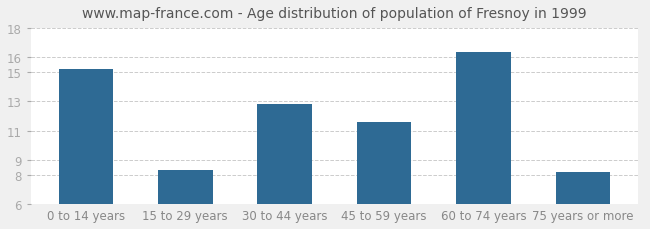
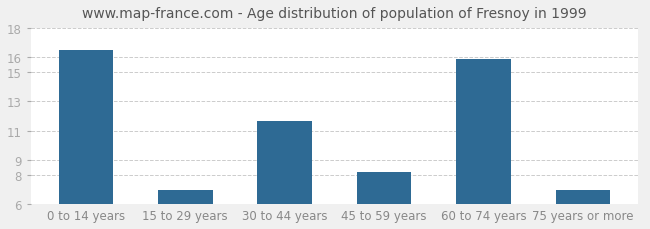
0 to 14 years: 15.2 -> 16.5
15 to 29 years: 8.3 -> 7.0
30 to 44 years: 12.8 -> 11.7
45 to 59 years: 11.6 -> 8.2
60 to 74 years: 16.4 -> 15.9
75 years or more: 8.2 -> 7.0
